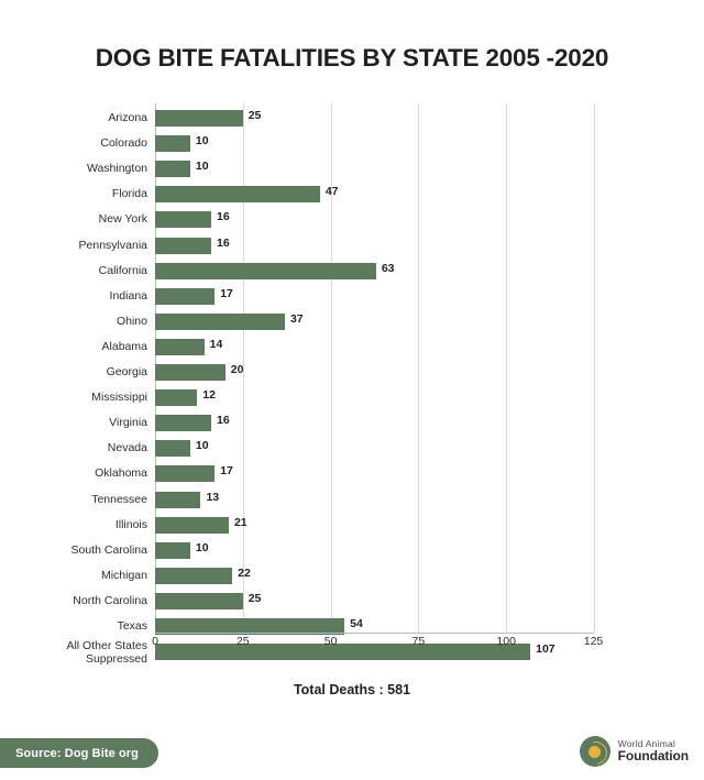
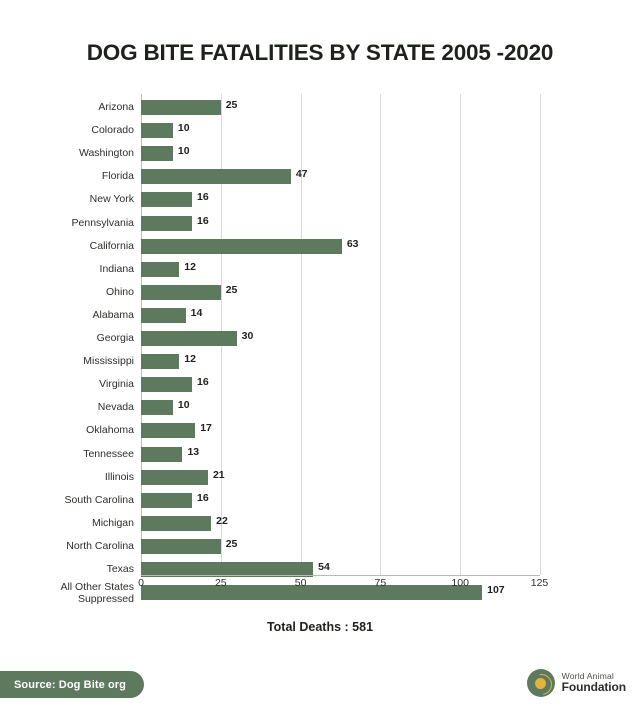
Indiana: 17 -> 12
Ohino: 37 -> 25
Georgia: 20 -> 30
South Carolina: 10 -> 16
